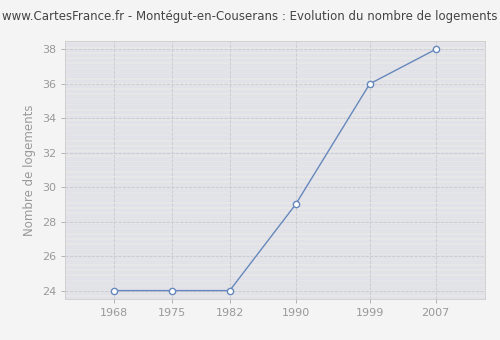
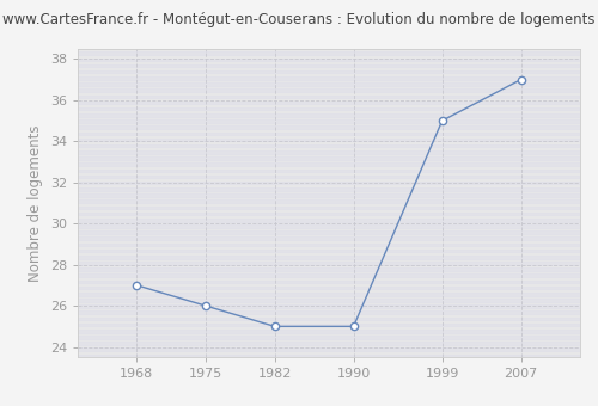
1968: 24 -> 27
1975: 24 -> 26
1982: 24 -> 25
1990: 29 -> 25
1999: 36 -> 35
2007: 38 -> 37
